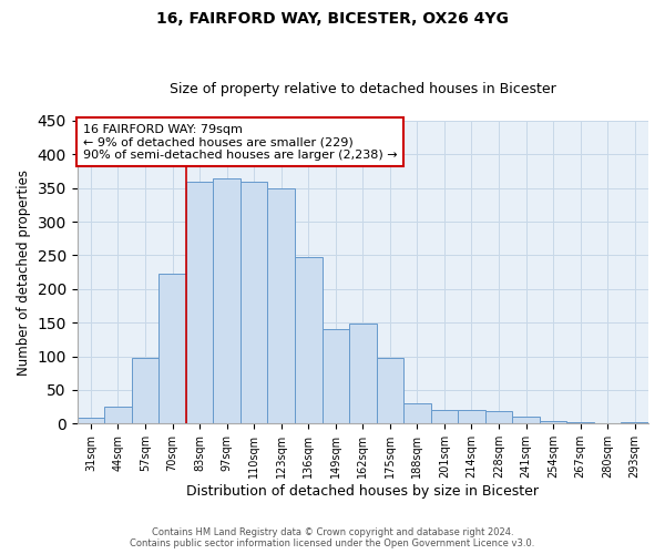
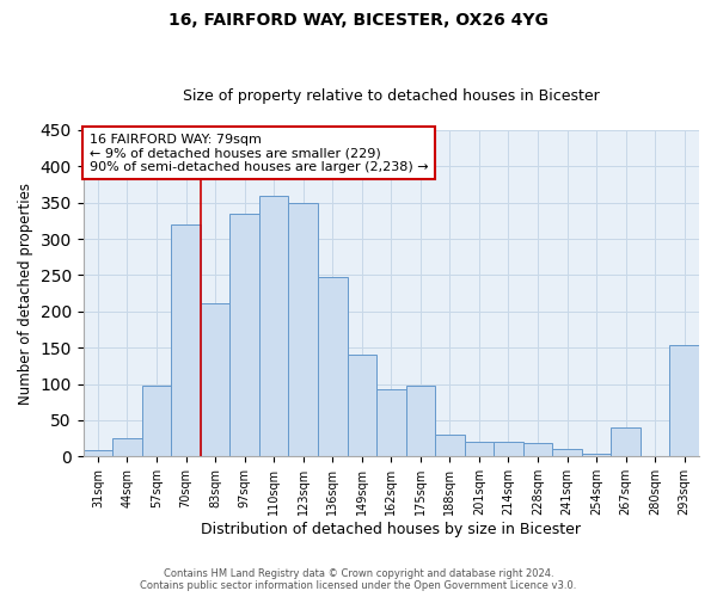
70sqm: 222 -> 320
83sqm: 360 -> 212
97sqm: 365 -> 334
162sqm: 148 -> 92
267sqm: 2 -> 40
293sqm: 3 -> 154
